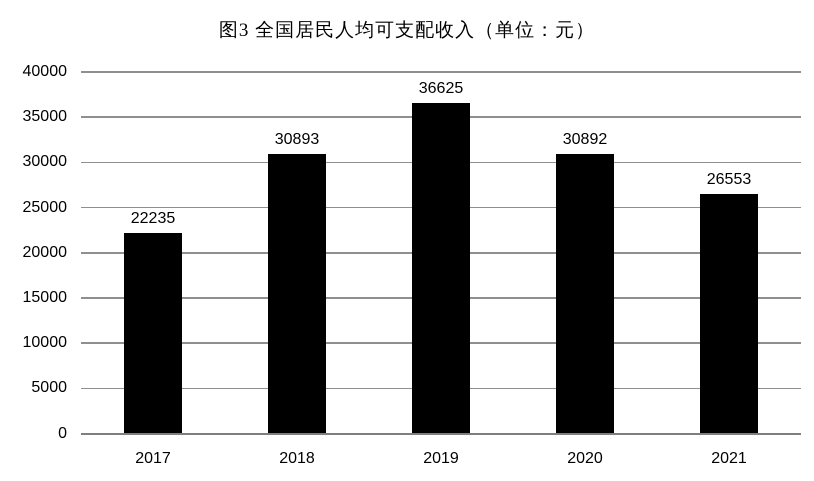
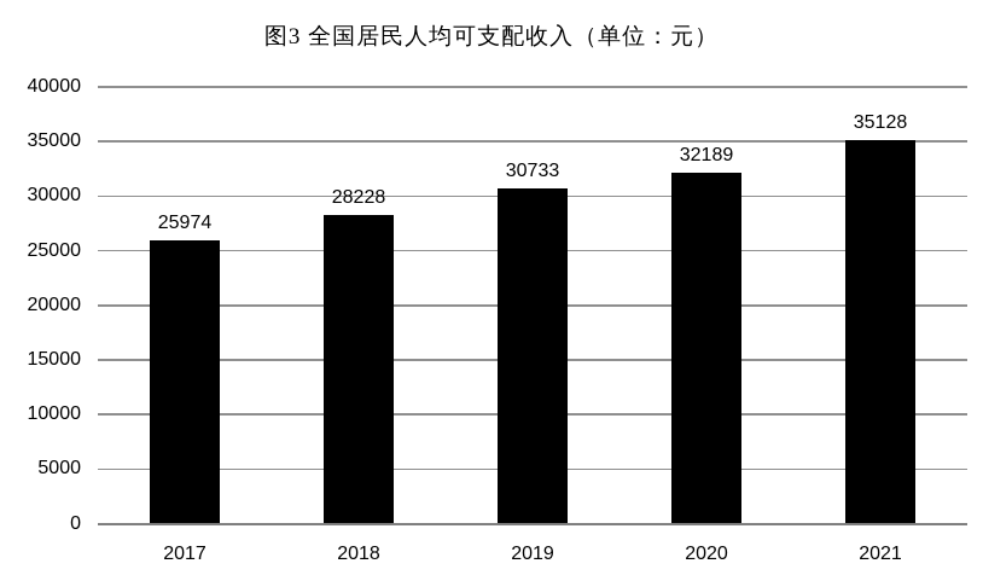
2017: 22235 -> 25974
2018: 30893 -> 28228
2019: 36625 -> 30733
2020: 30892 -> 32189
2021: 26553 -> 35128
